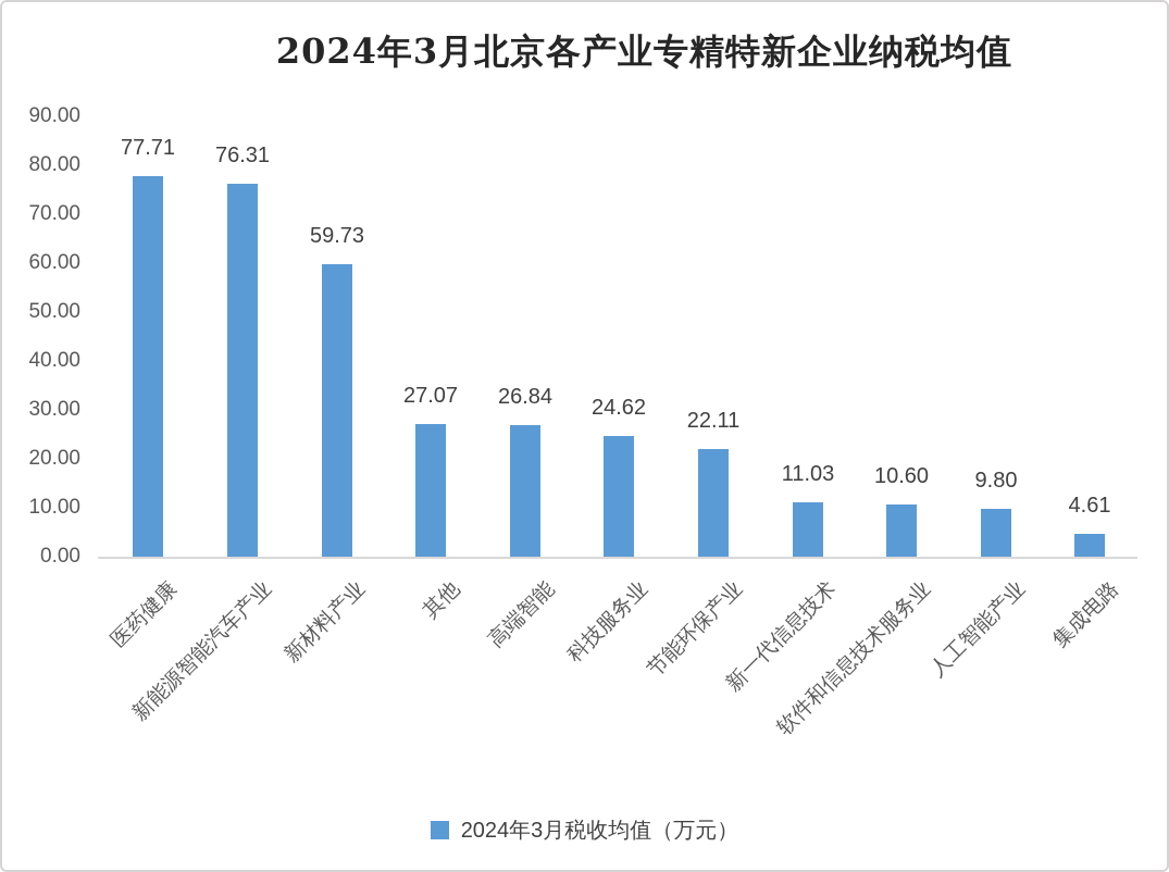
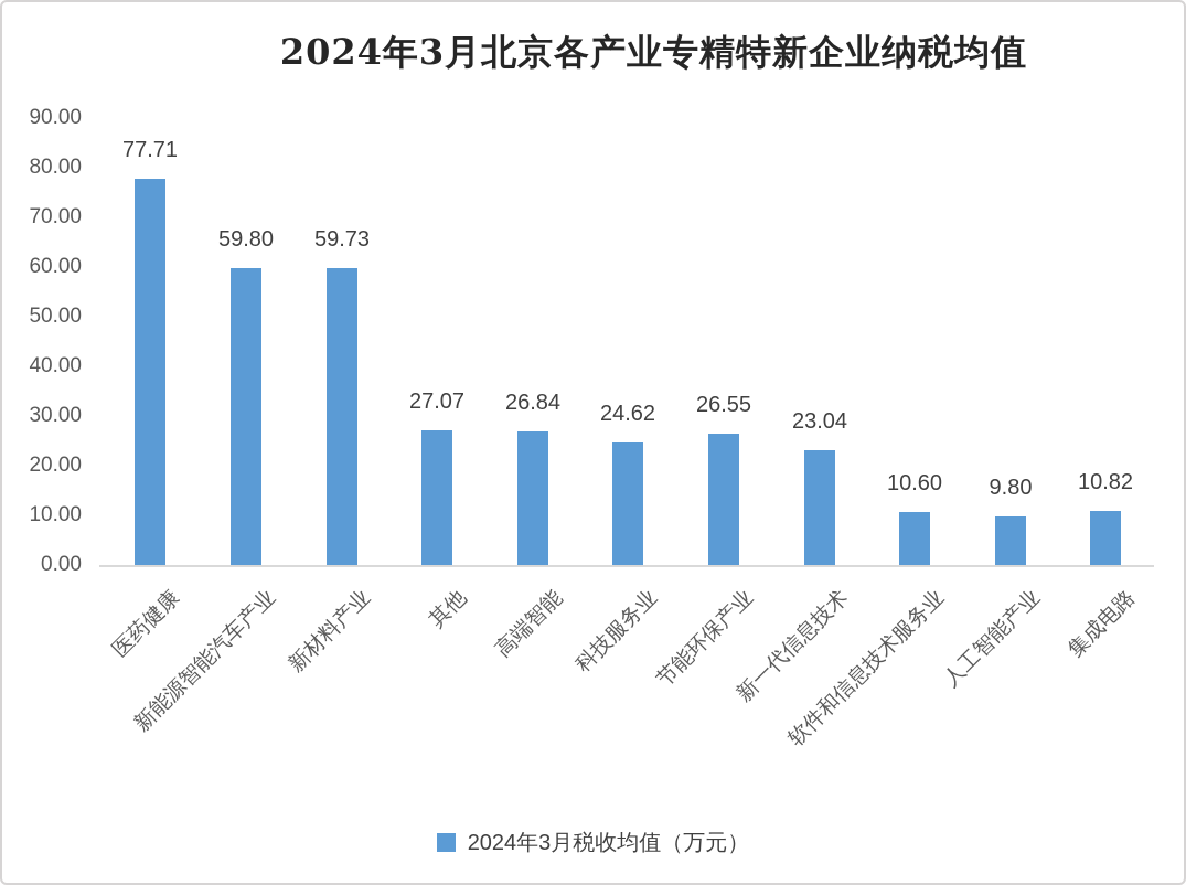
新能源智能汽车产业: 76.31 -> 59.80
节能环保产业: 22.11 -> 26.55
新一代信息技术: 11.03 -> 23.04
集成电路: 4.61 -> 10.82
